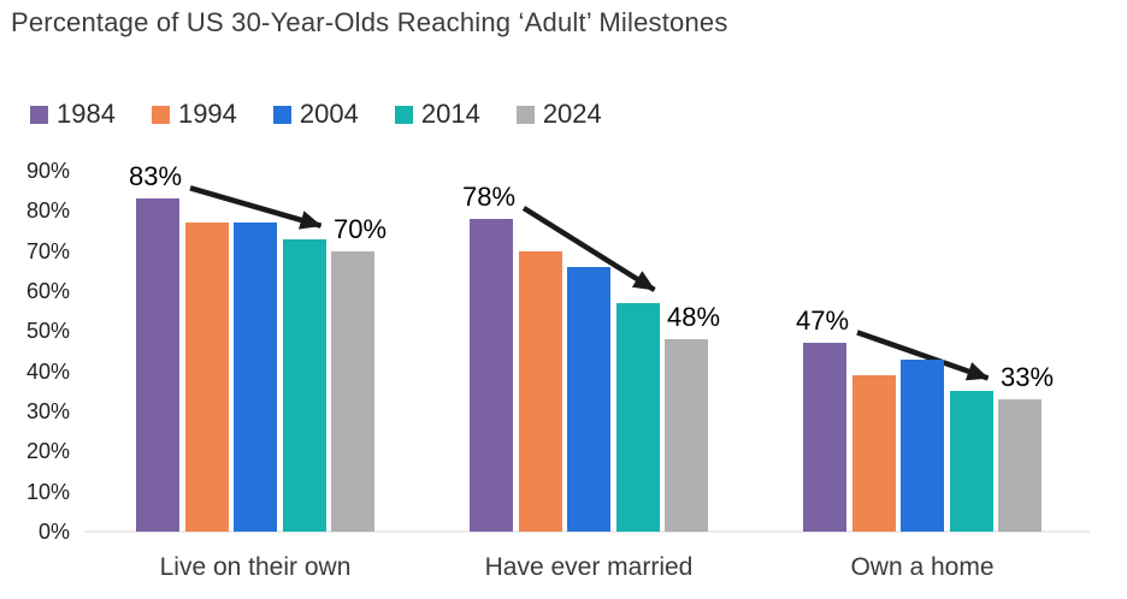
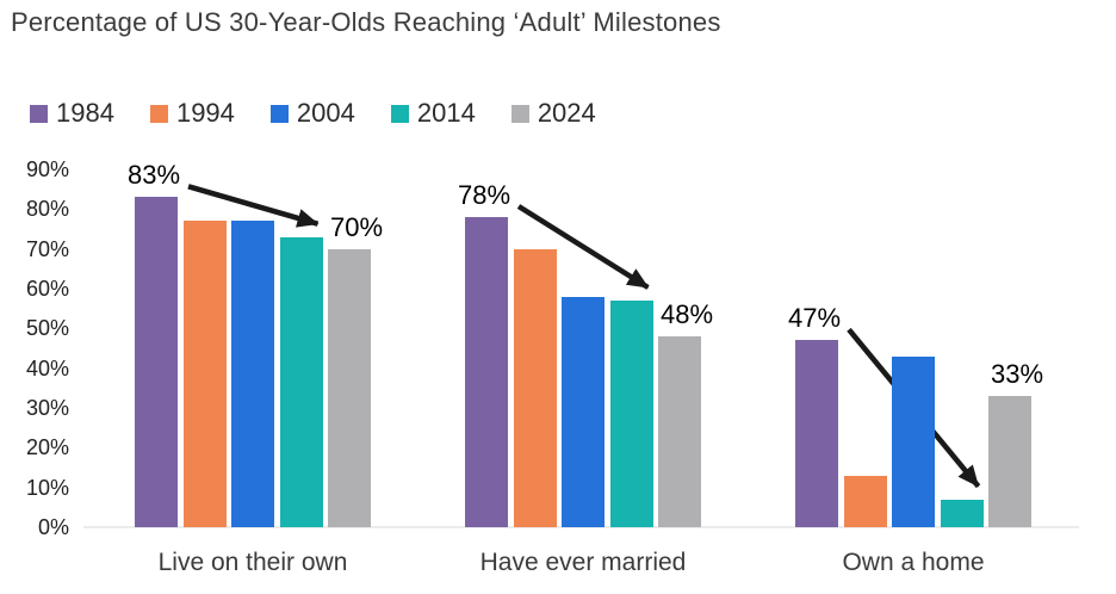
2004/Have ever married: 66% -> 58%
1994/Own a home: 39% -> 13%
2014/Own a home: 35% -> 7%
